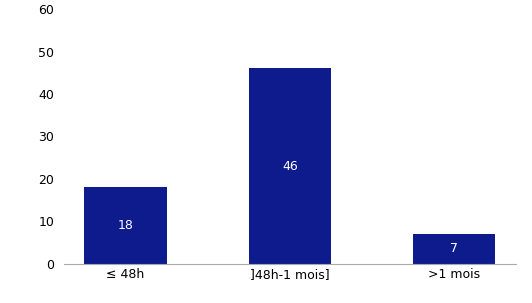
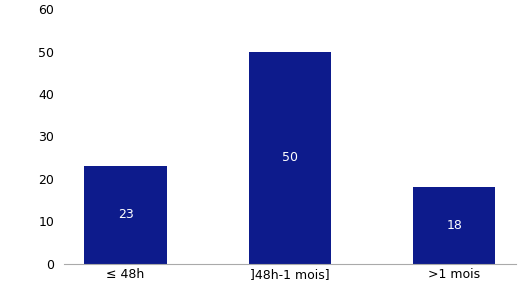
≤ 48h: 18 -> 23
]48h-1 mois]: 46 -> 50
>1 mois: 7 -> 18
